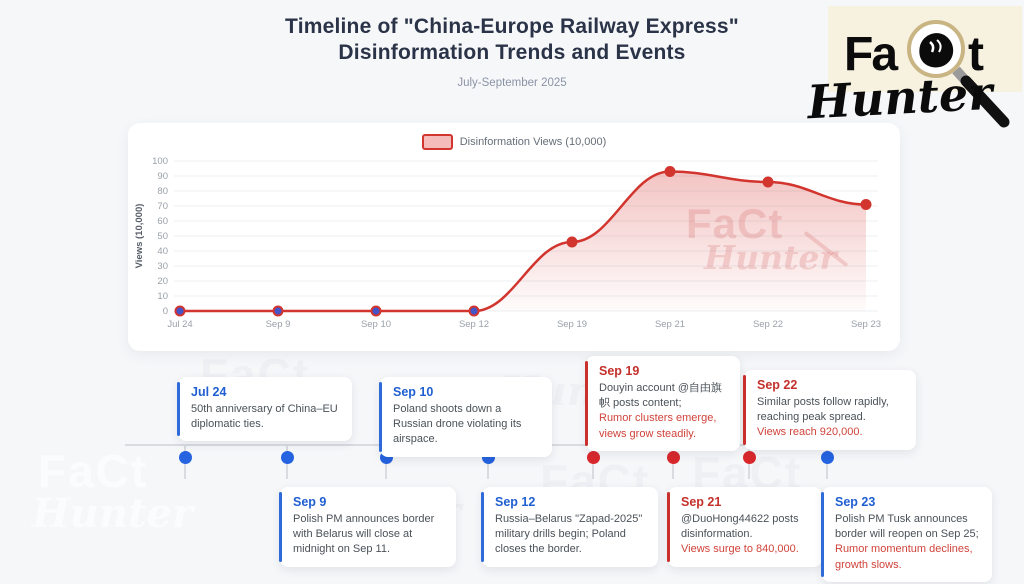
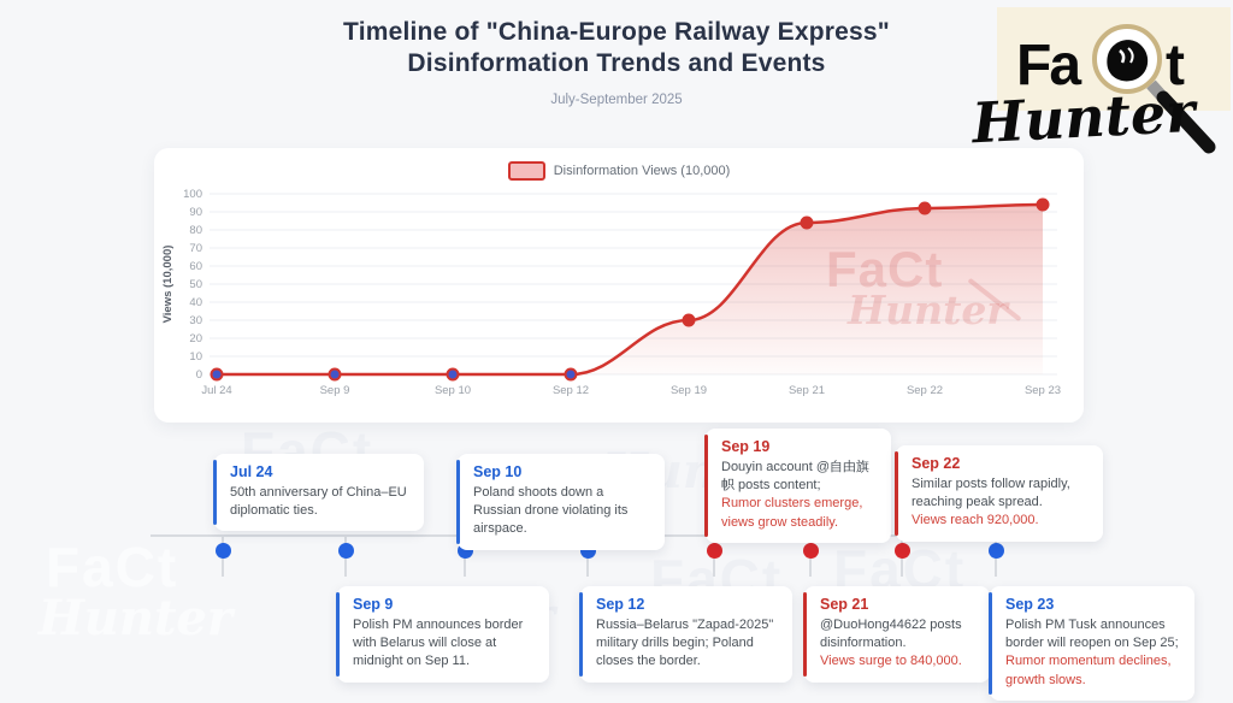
Sep 19: 46 -> 30
Sep 21: 93 -> 84
Sep 22: 86 -> 92
Sep 23: 71 -> 94
